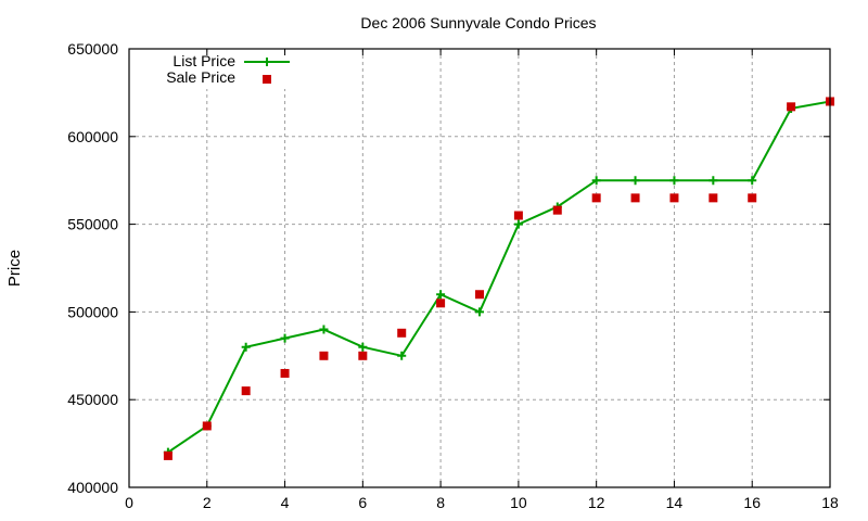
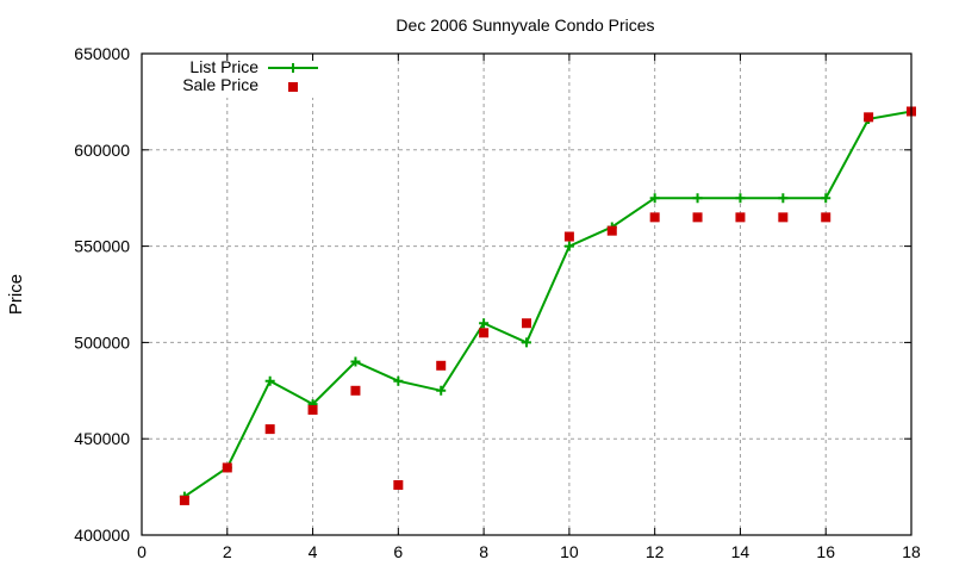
List Price/4: 485000 -> 468000
Sale Price/6: 475000 -> 426000
